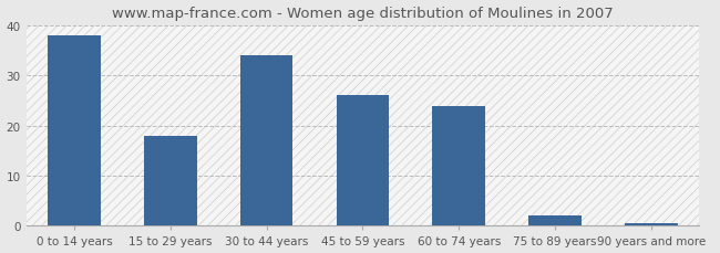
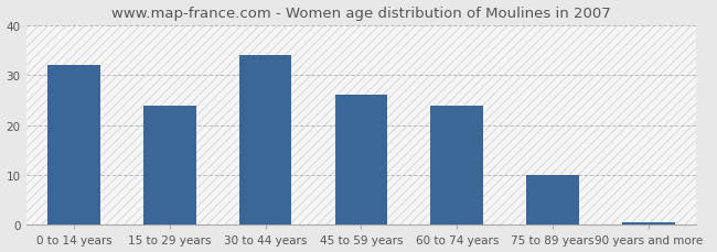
0 to 14 years: 38.0 -> 32.0
15 to 29 years: 18.0 -> 24.0
75 to 89 years: 2.0 -> 10.0
